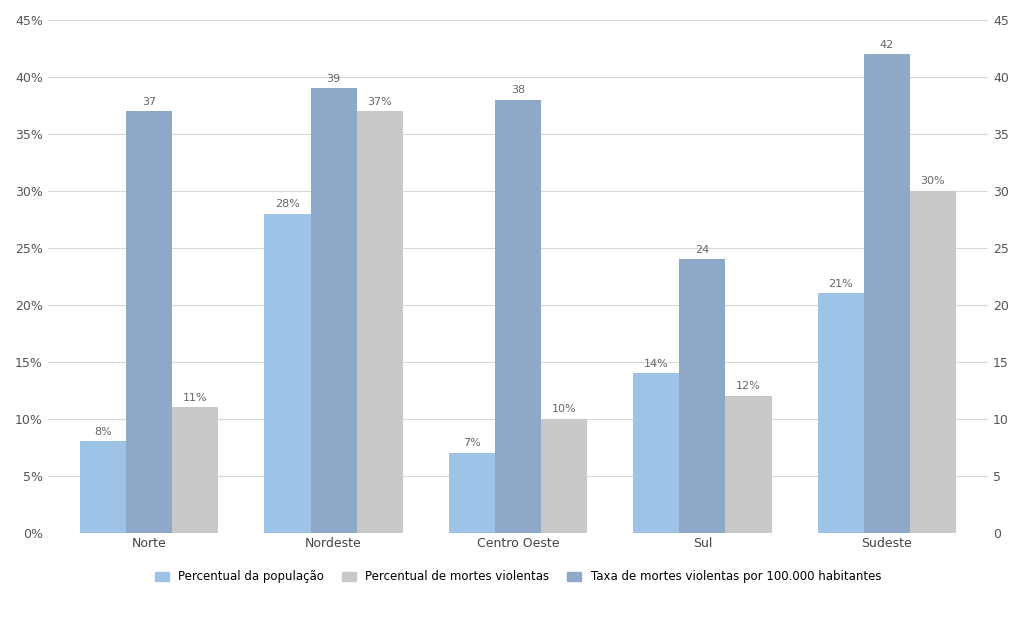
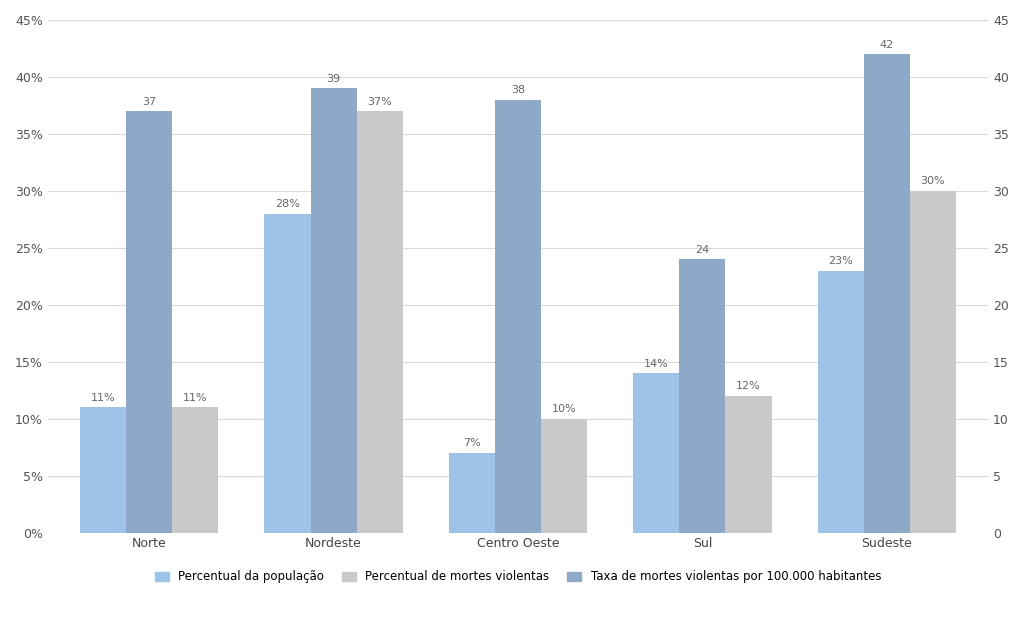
Percentual da população/Norte: 8% -> 11%
Percentual da população/Sudeste: 21% -> 23%
